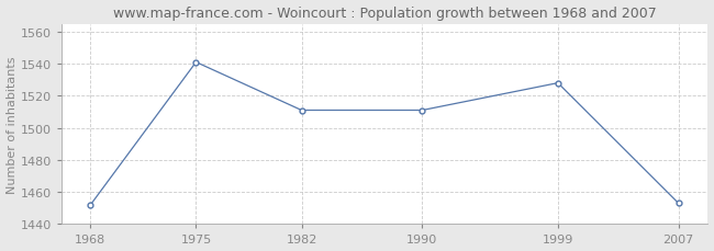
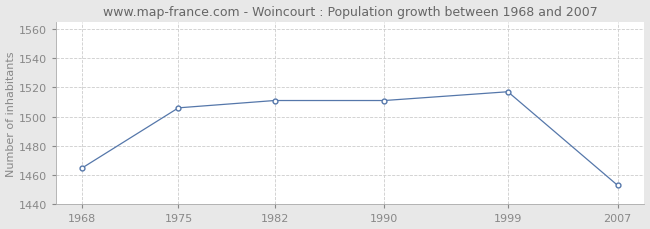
1968: 1452 -> 1465
1975: 1541 -> 1506
1999: 1528 -> 1517
